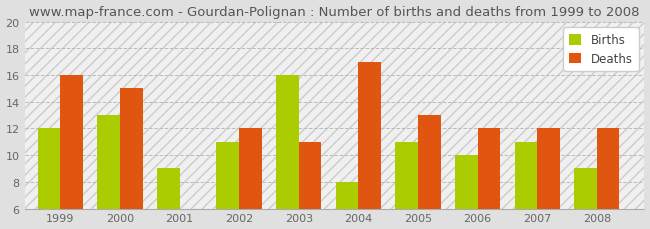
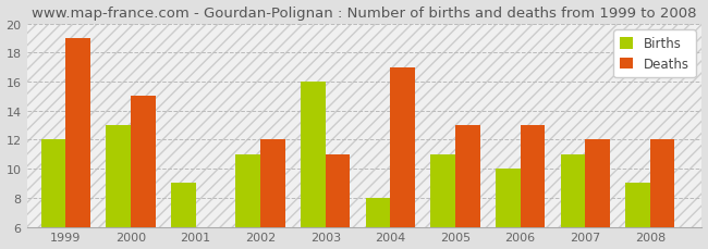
Deaths/1999: 16 -> 19
Deaths/2006: 12 -> 13
